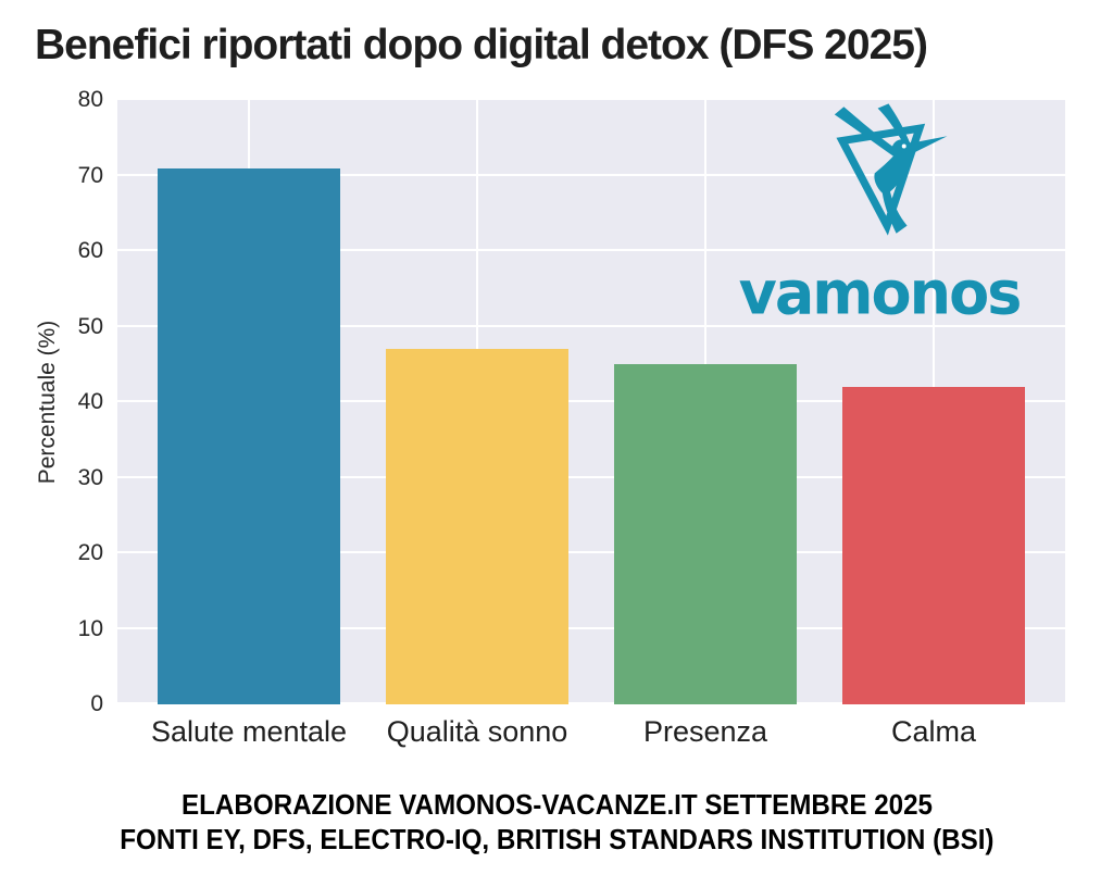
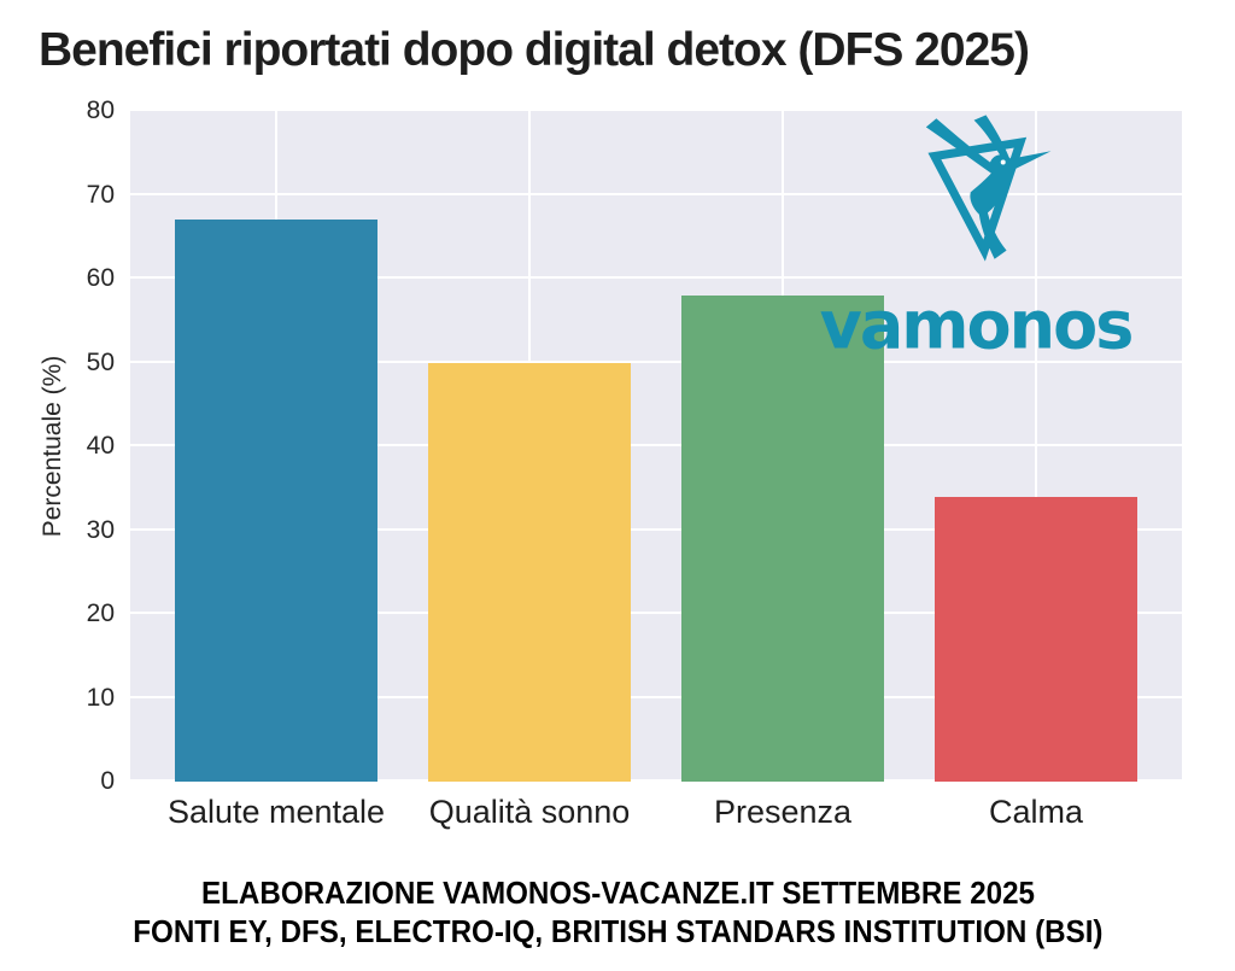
Salute mentale: 71 -> 67
Qualità sonno: 47 -> 50
Presenza: 45 -> 58
Calma: 42 -> 34
